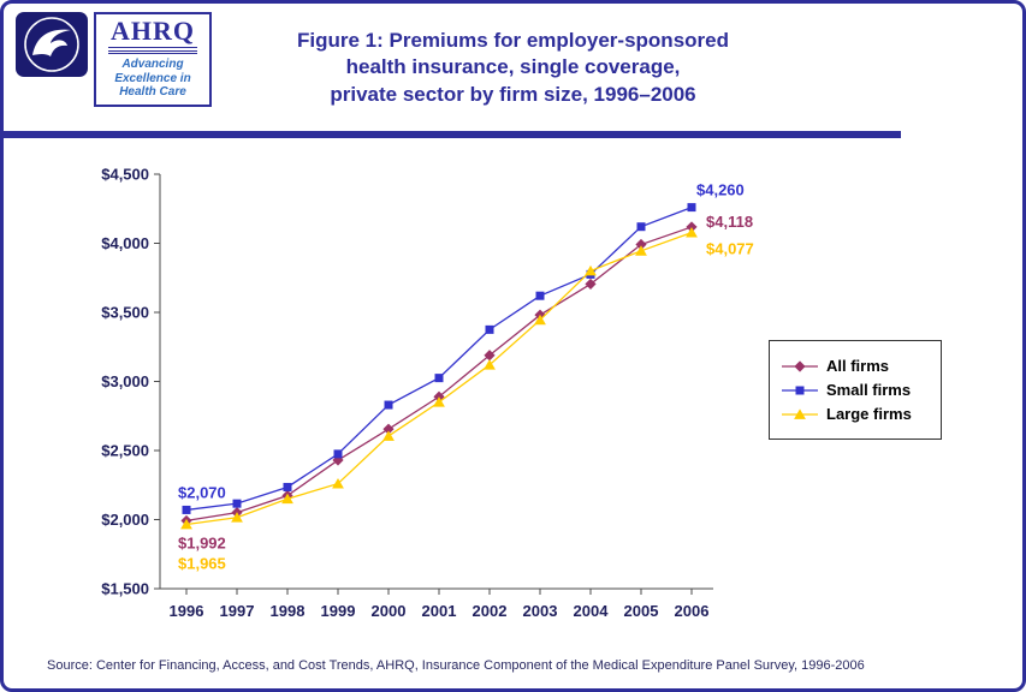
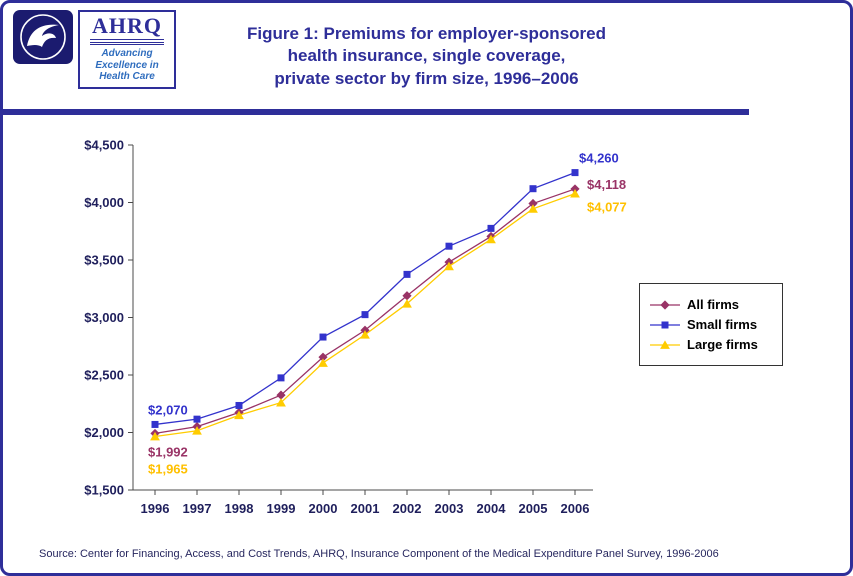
All firms/1999: $2430 -> $2320
Large firms/2004: $3800 -> $3680
